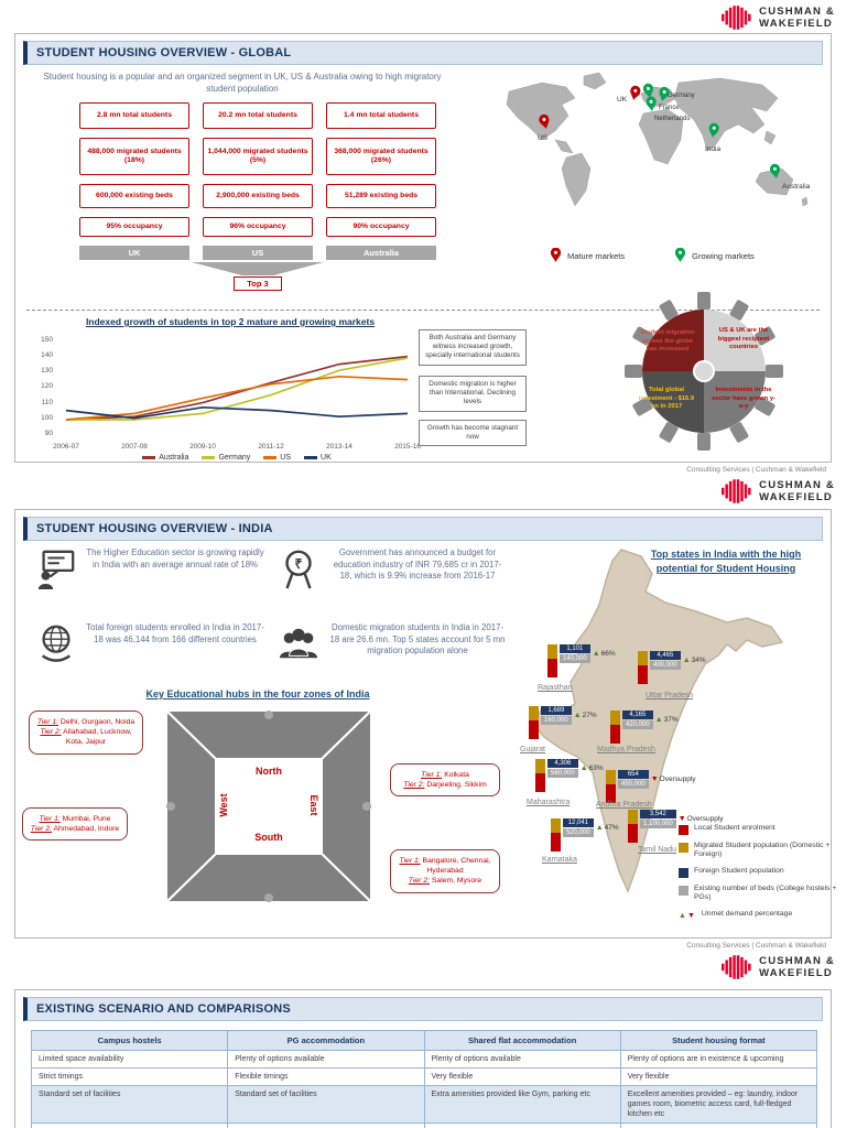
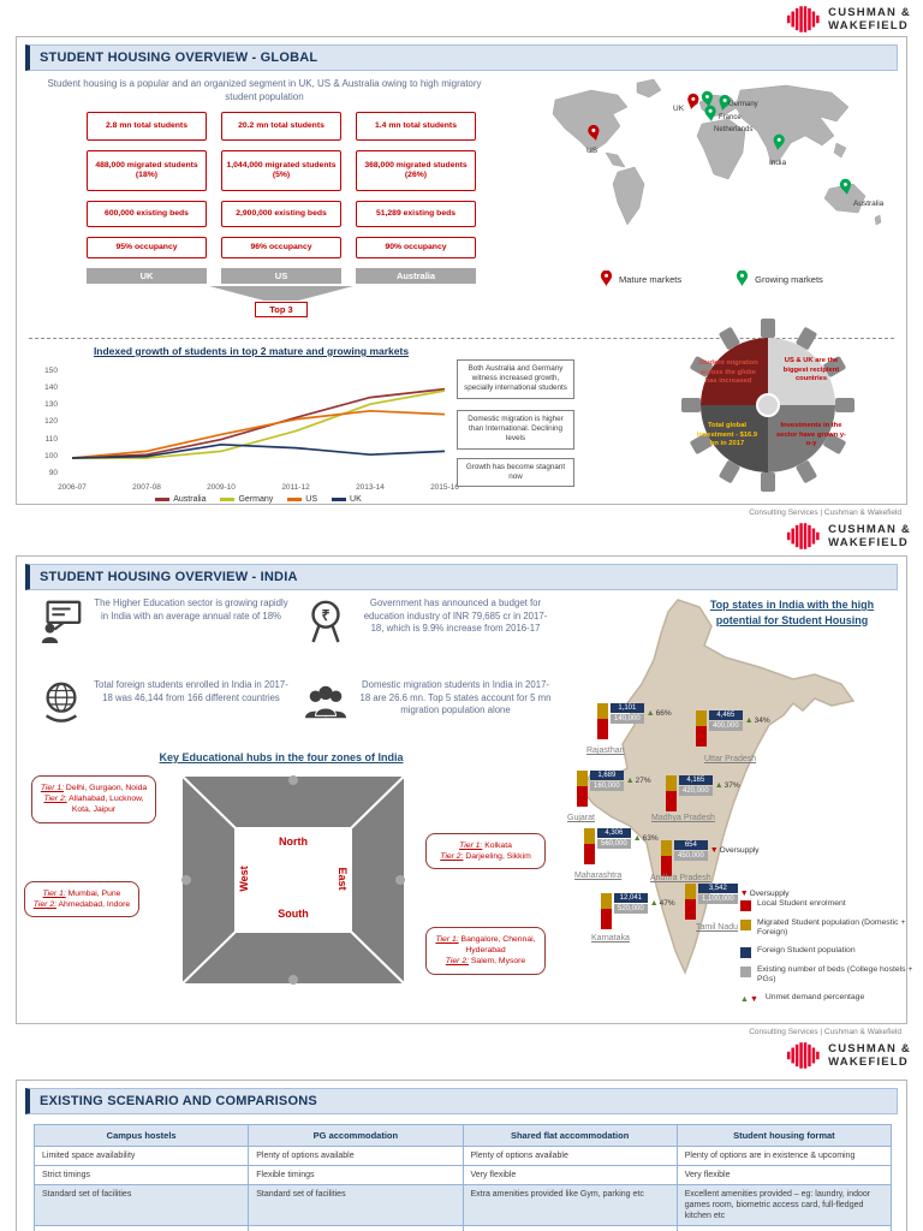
UK/2006-07: 106 -> 100
